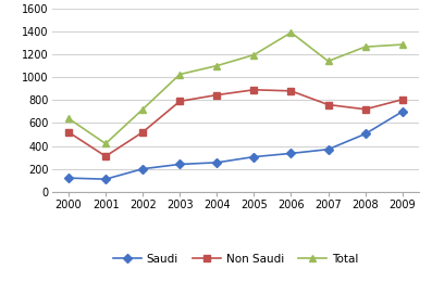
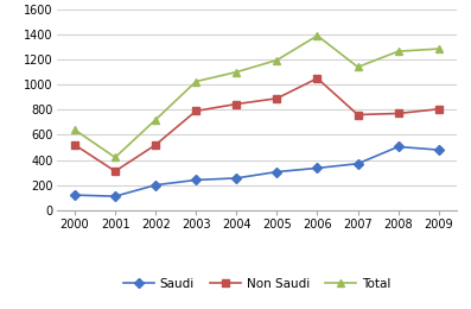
Non Saudi/2006: 880 -> 1050
Non Saudi/2008: 720 -> 770
Saudi/2009: 700 -> 480
